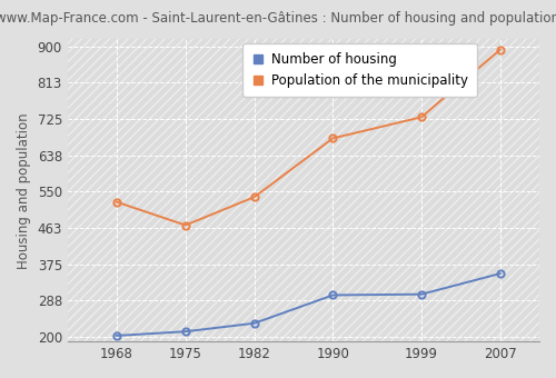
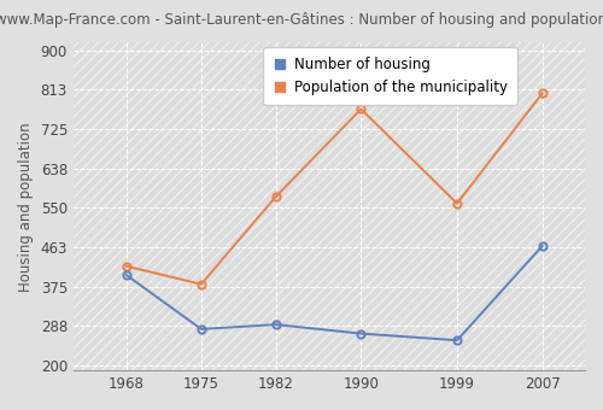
Number of housing/1968: 202 -> 400
Population of the municipality/1968: 525 -> 420
Number of housing/1975: 212 -> 280
Population of the municipality/1975: 469 -> 380
Number of housing/1982: 232 -> 290
Population of the municipality/1982: 537 -> 575
Number of housing/1990: 300 -> 270
Population of the municipality/1990: 679 -> 770
Number of housing/1999: 302 -> 255
Population of the municipality/1999: 730 -> 560
Number of housing/2007: 352 -> 465
Population of the municipality/2007: 893 -> 805
